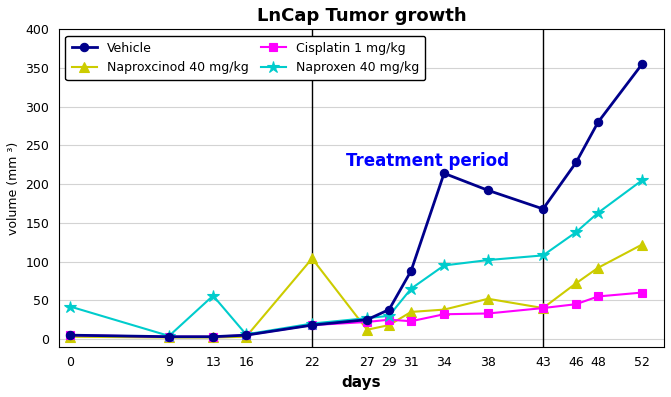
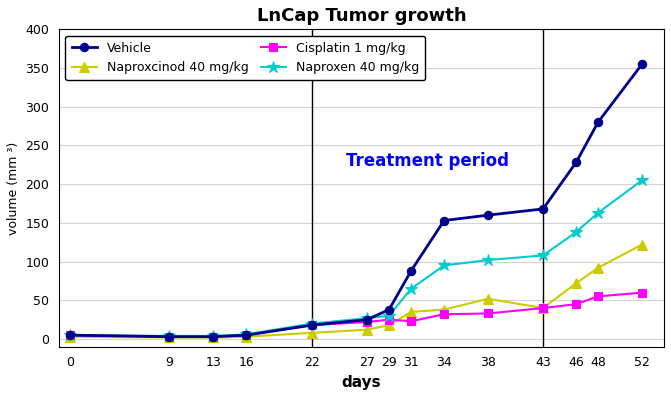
Naproxen 40 mg/kg/0: 42 -> 5
Naproxen 40 mg/kg/13: 56 -> 4
Naproxcinod 40 mg/kg/22: 104 -> 8
Vehicle/34: 214 -> 153
Vehicle/38: 192 -> 160
